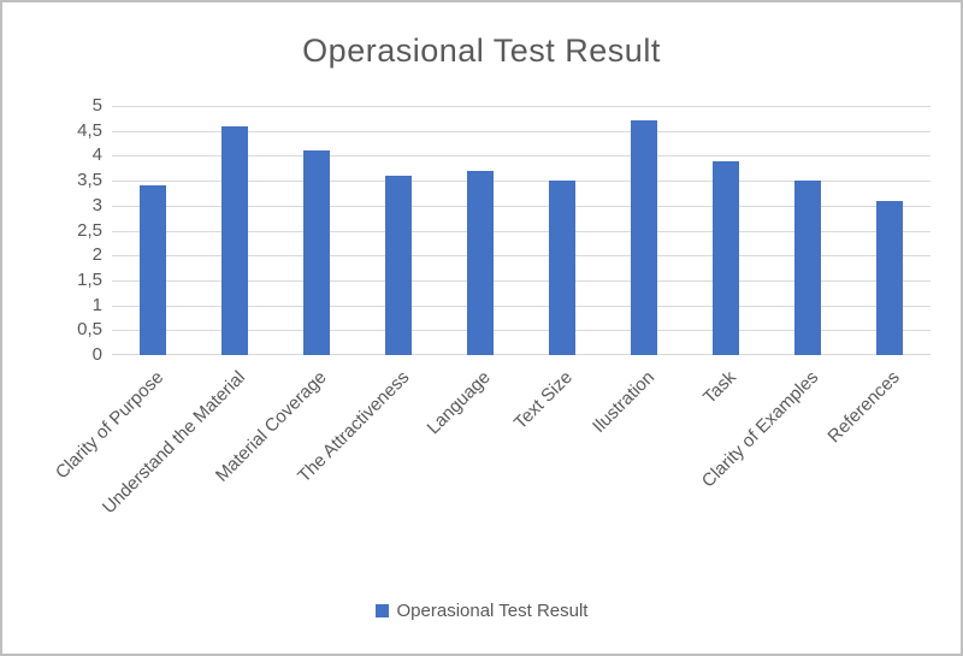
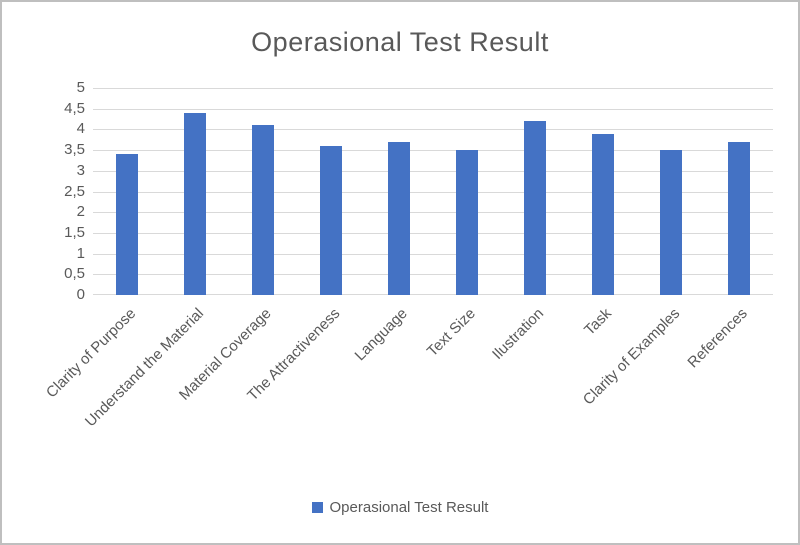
Understand the Material: 4.6 -> 4.4
Ilustration: 4.7 -> 4.2
References: 3.1 -> 3.7
